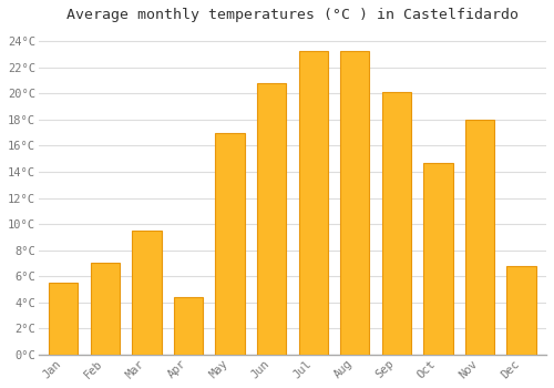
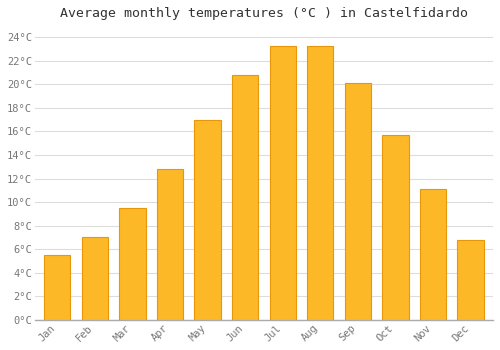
Apr: 4.4°C -> 12.8°C
Oct: 14.7°C -> 15.7°C
Nov: 18.0°C -> 11.1°C
